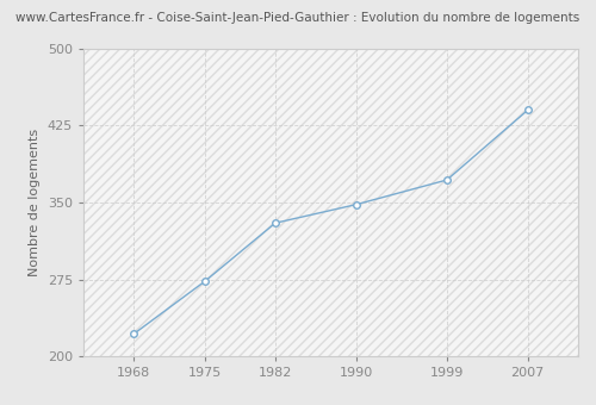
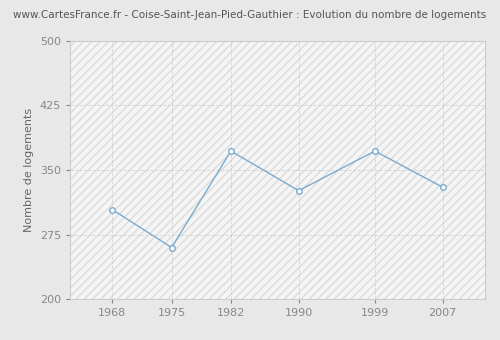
1968: 222 -> 304
1975: 273 -> 260
1982: 330 -> 372
1990: 348 -> 326
2007: 440 -> 330
